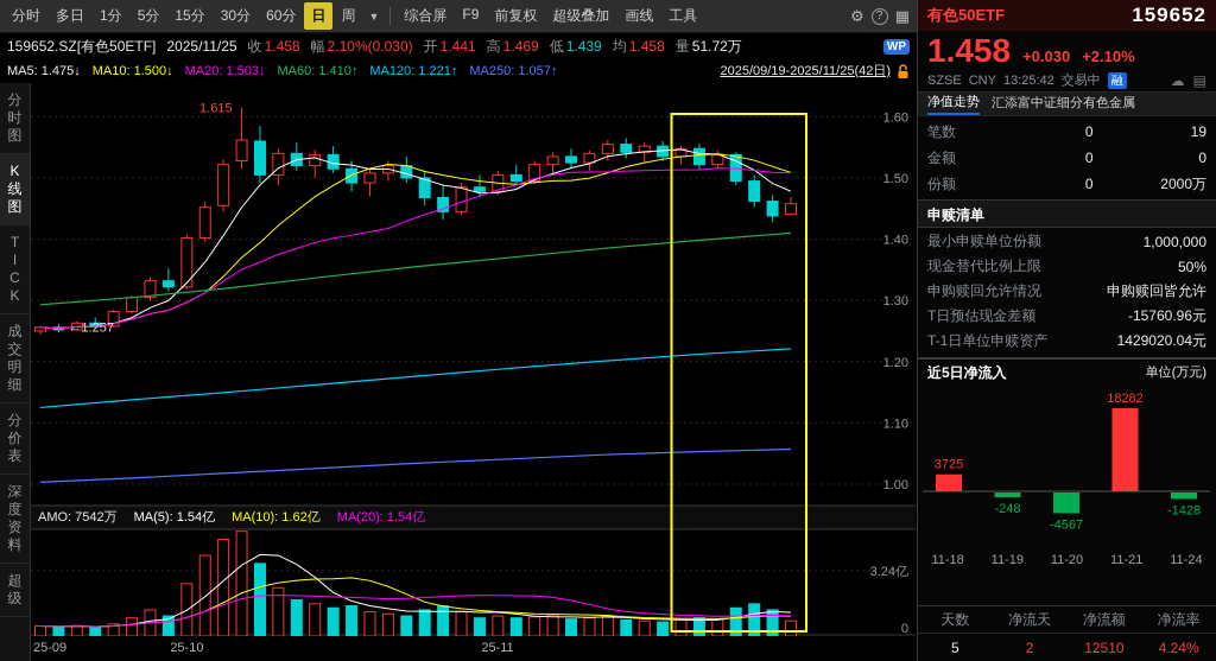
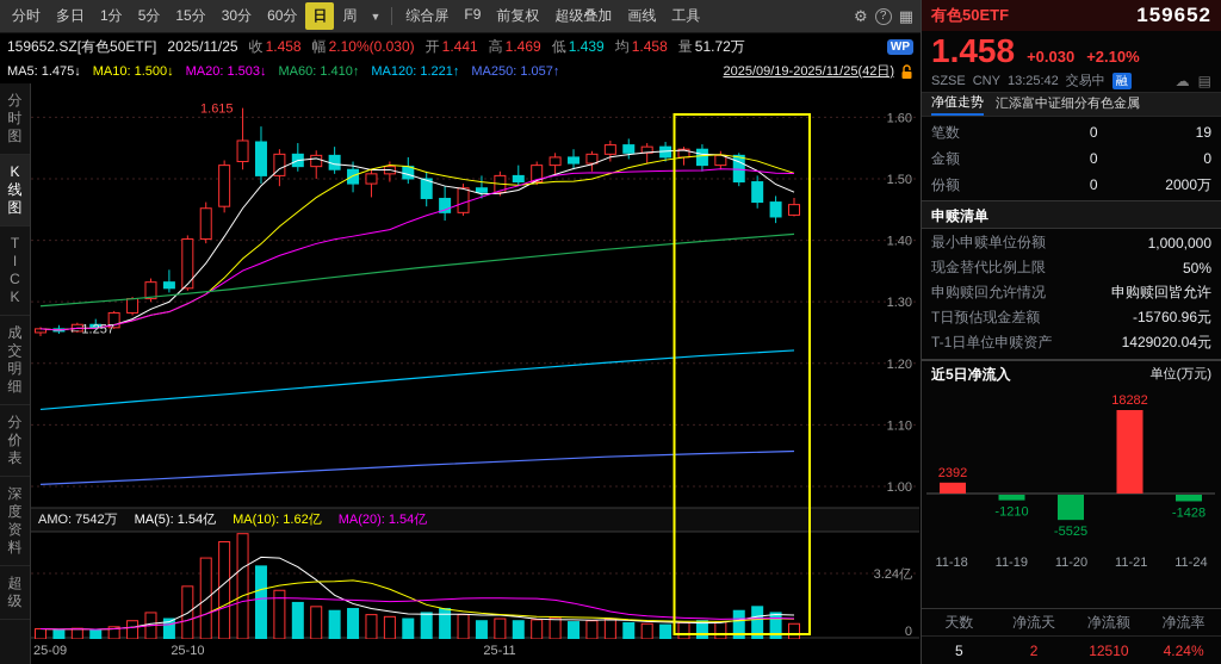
近5日净流入/11-18: 3725 -> 2392
近5日净流入/11-19: -248 -> -1210
近5日净流入/11-20: -4567 -> -5525
